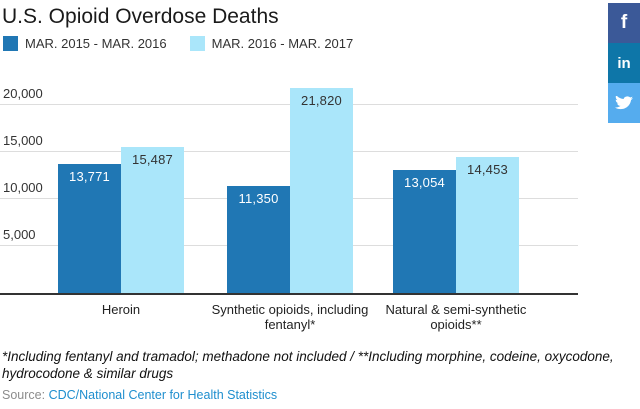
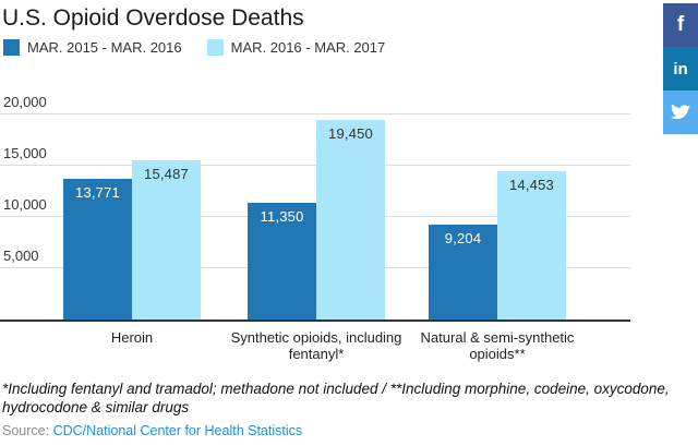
MAR. 2016 - MAR. 2017/Synthetic opioids, including fentanyl*: 21,820 -> 19,450
MAR. 2015 - MAR. 2016/Natural & semi-synthetic opioids**: 13,054 -> 9,204
